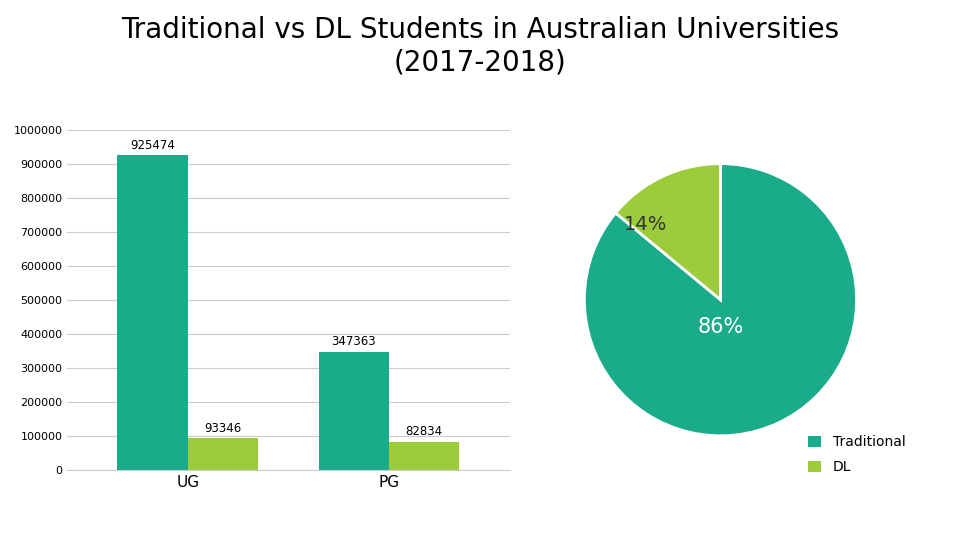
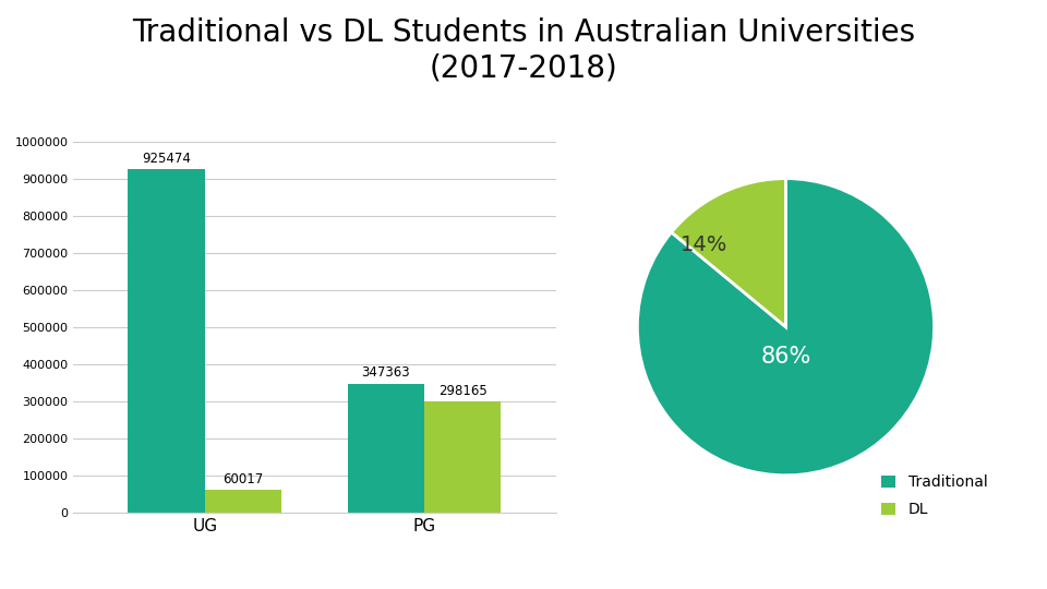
DL/UG: 93346 -> 60017
DL/PG: 82834 -> 298165
